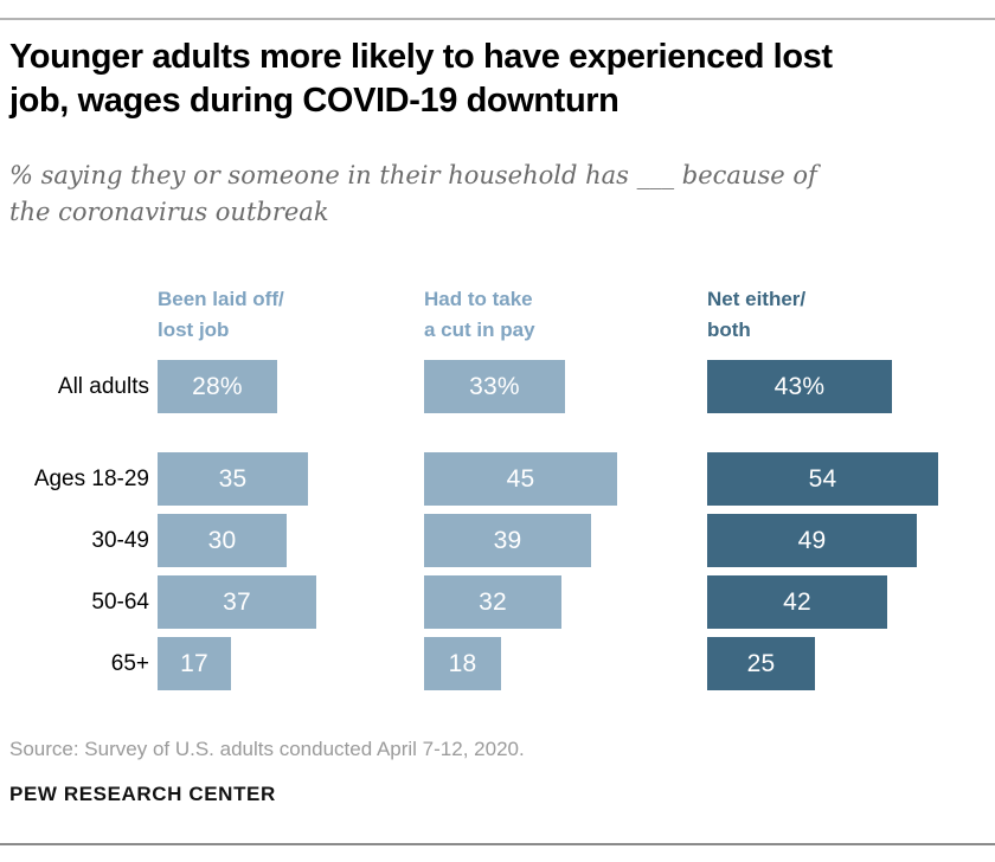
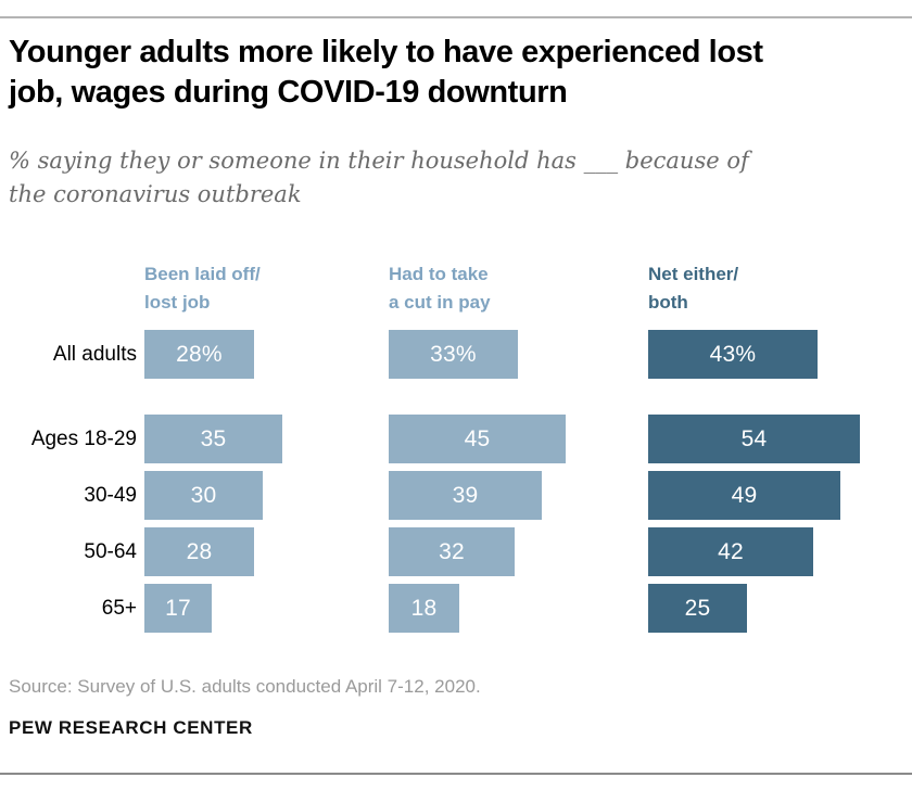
Been laid off/ lost job/50-64: 37 -> 28
